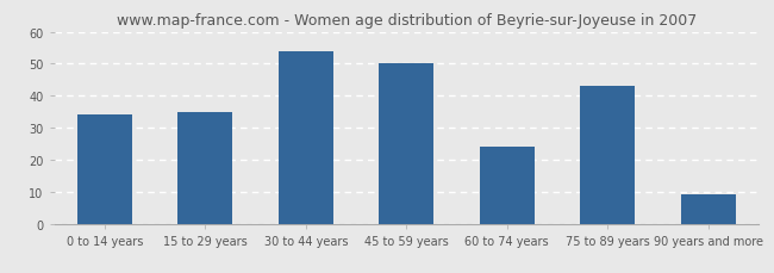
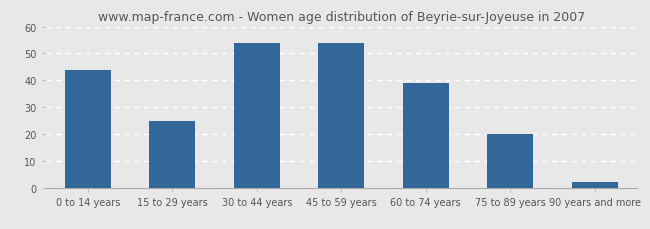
0 to 14 years: 34 -> 44
15 to 29 years: 35 -> 25
45 to 59 years: 50 -> 54
60 to 74 years: 24 -> 39
75 to 89 years: 43 -> 20
90 years and more: 9 -> 2
